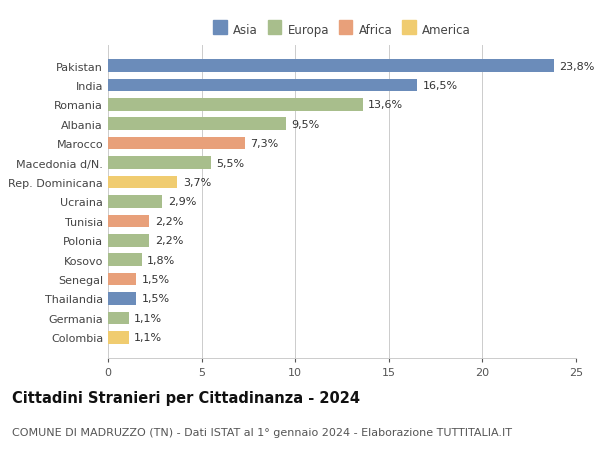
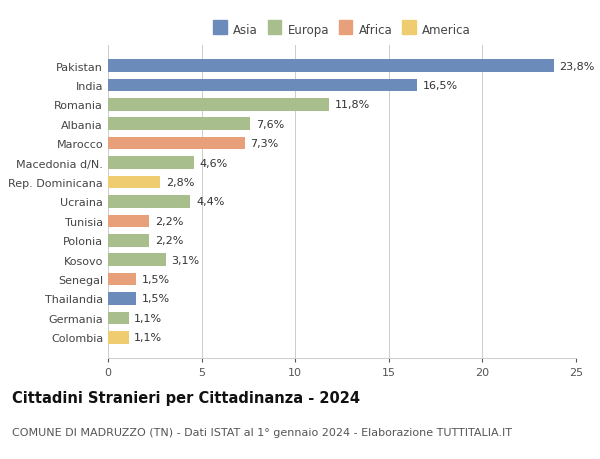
Romania: 13,6% -> 11,8%
Albania: 9,5% -> 7,6%
Macedonia d/N.: 5,5% -> 4,6%
Rep. Dominicana: 3,7% -> 2,8%
Ucraina: 2,9% -> 4,4%
Kosovo: 1,8% -> 3,1%
